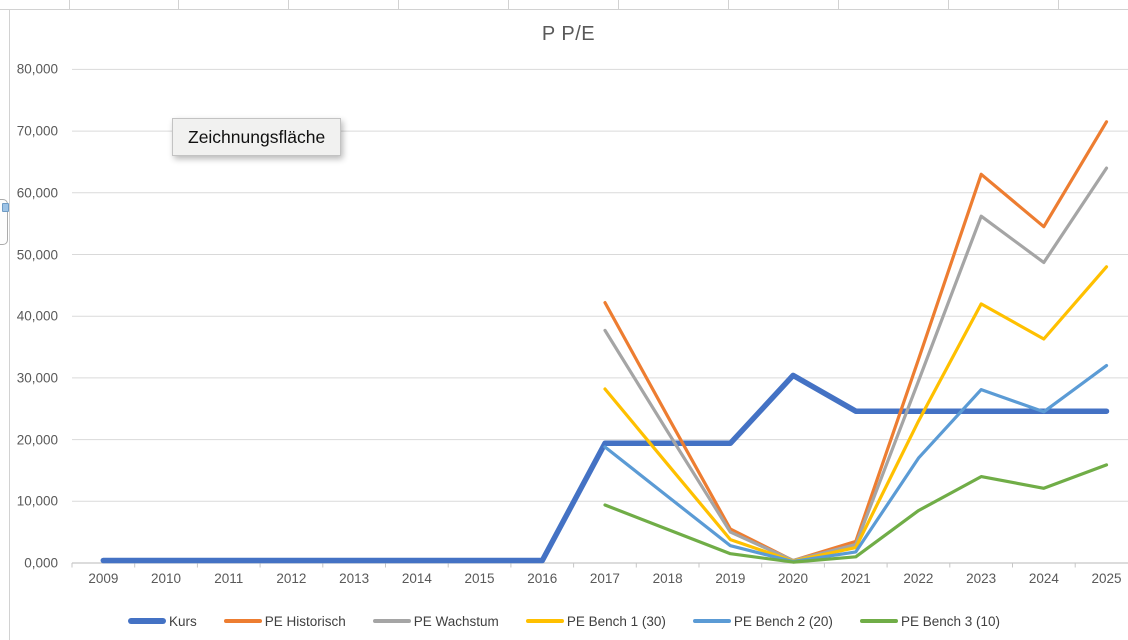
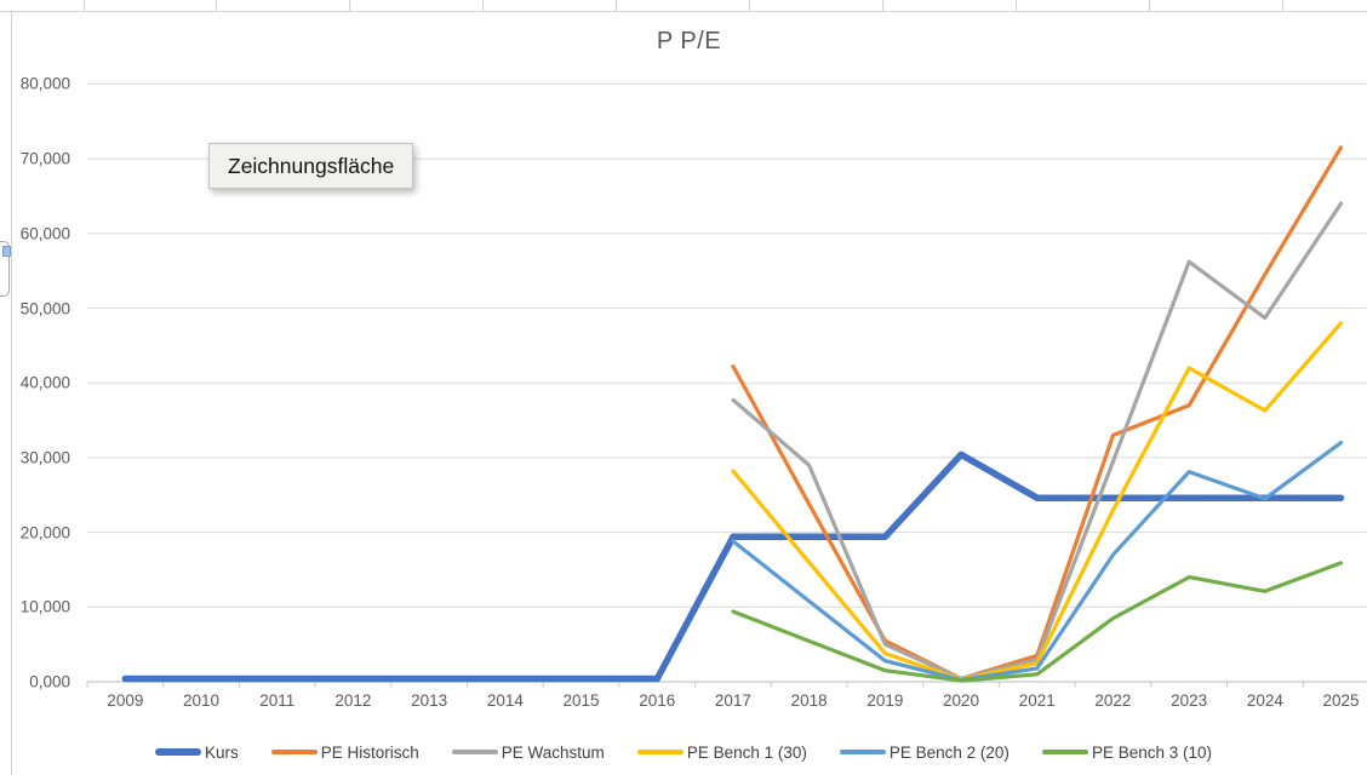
PE Wachstum/2018: 21000 -> 29000
PE Historisch/2023: 63000 -> 37000
